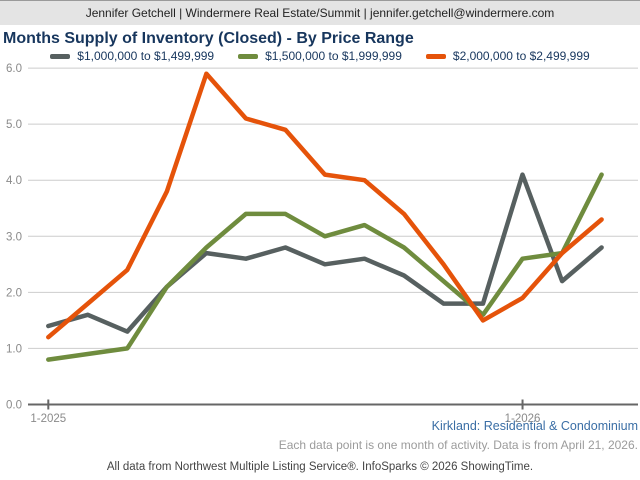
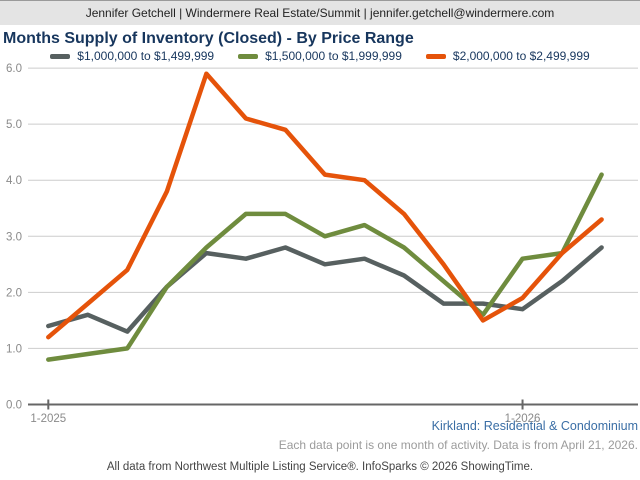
$1,000,000 to $1,499,999/1-2026: 4.1 -> 1.7
